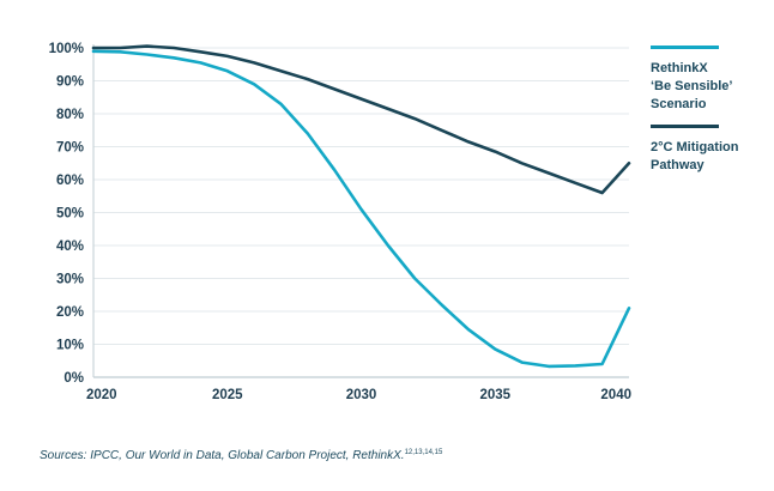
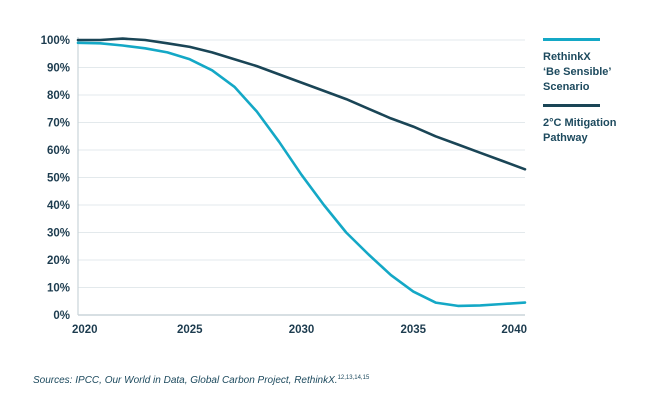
RethinkX ‘Be Sensible’ Scenario/2040: 21% -> 4%
2°C Mitigation Pathway/2040: 65% -> 53%
